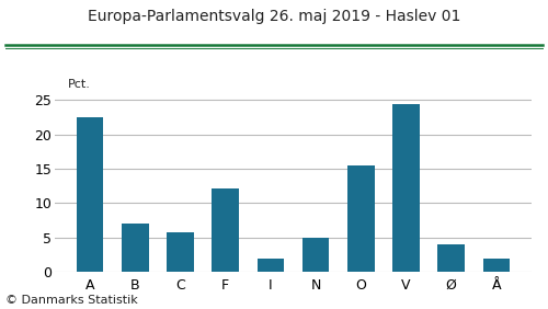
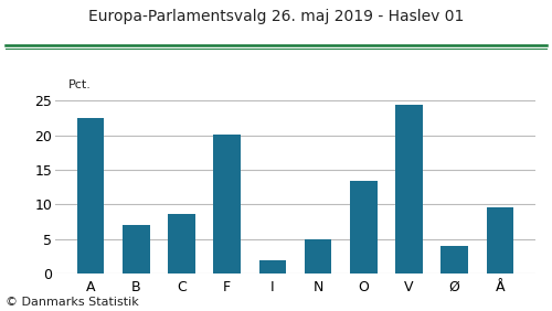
C: 5.8 -> 8.6
F: 12.1 -> 20.2
O: 15.5 -> 13.4
Å: 2.0 -> 9.6
